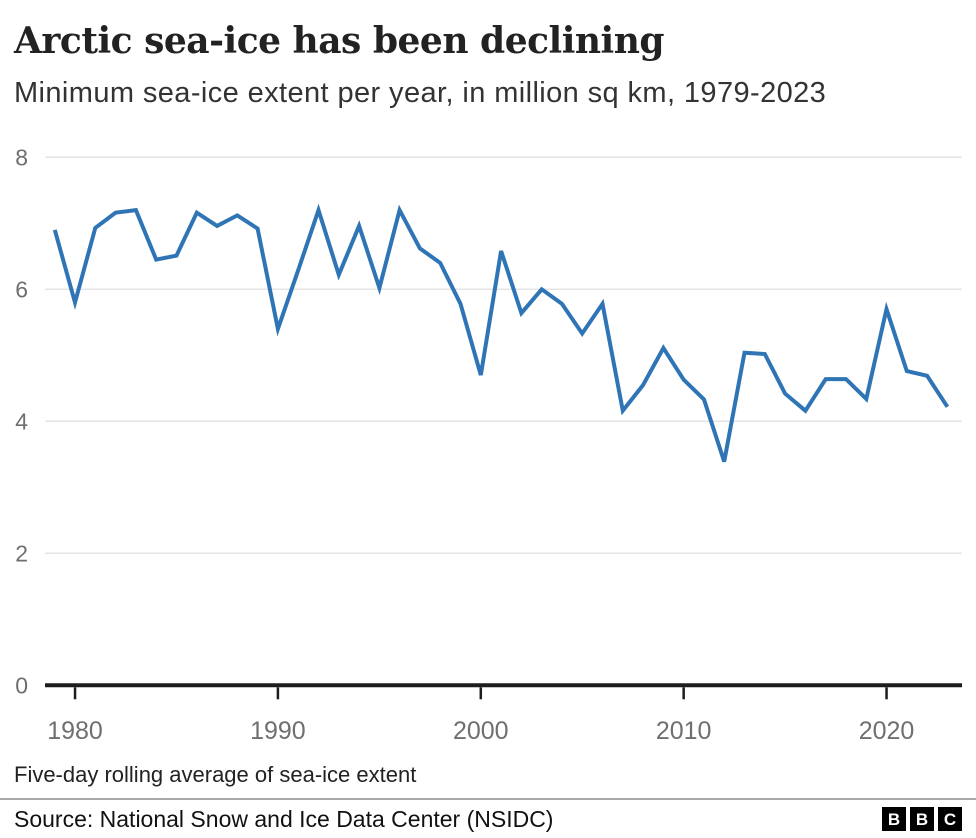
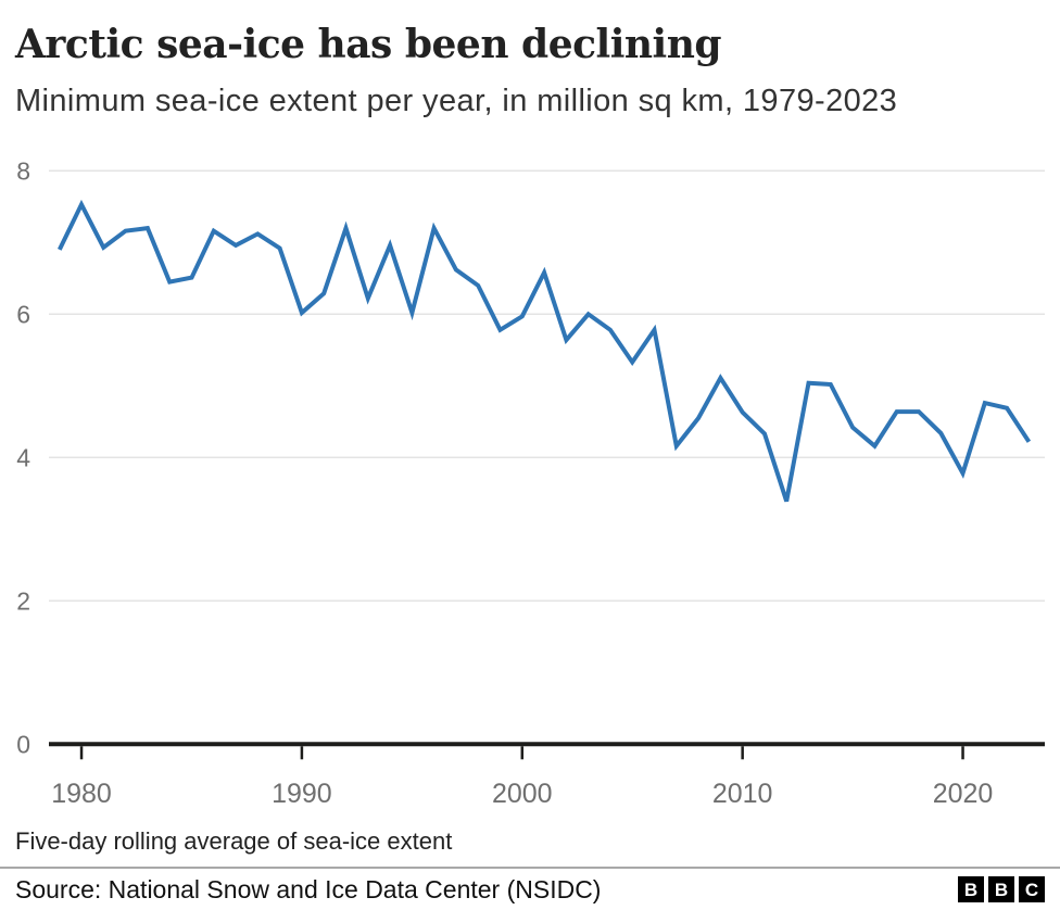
1980: 5.8 -> 7.5
1990: 5.4 -> 6.0
2000: 4.7 -> 6.0
2020: 5.7 -> 3.8
